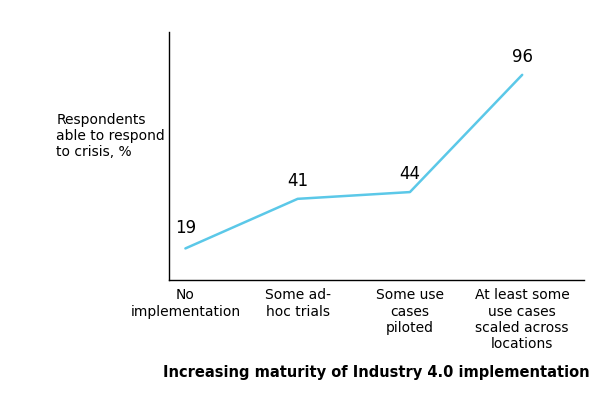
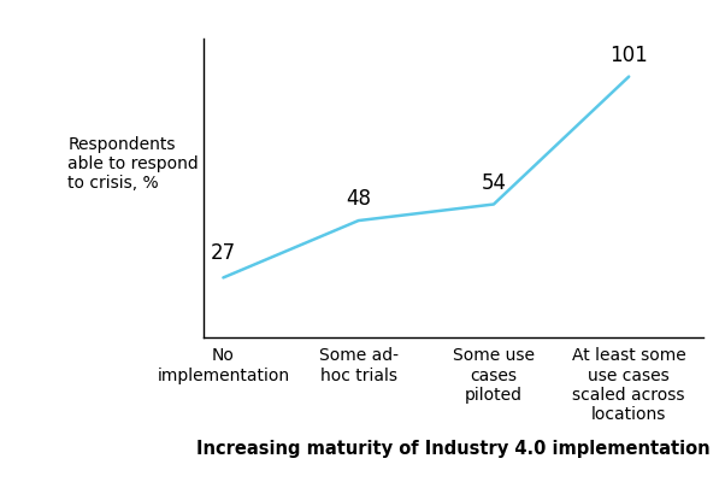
No implementation: 19 -> 27
Some ad- hoc trials: 41 -> 48
Some use cases piloted: 44 -> 54
At least some use cases scaled across locations: 96 -> 101
